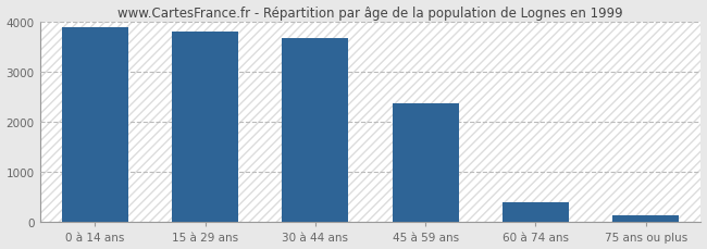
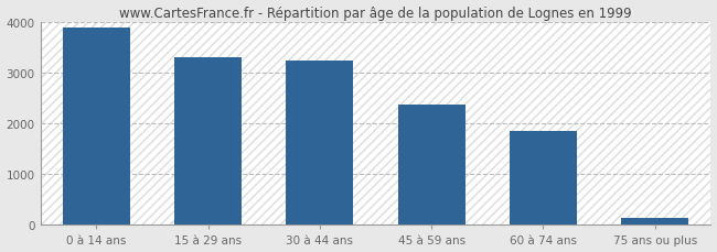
15 à 29 ans: 3800 -> 3300
30 à 44 ans: 3680 -> 3250
60 à 74 ans: 400 -> 1850
